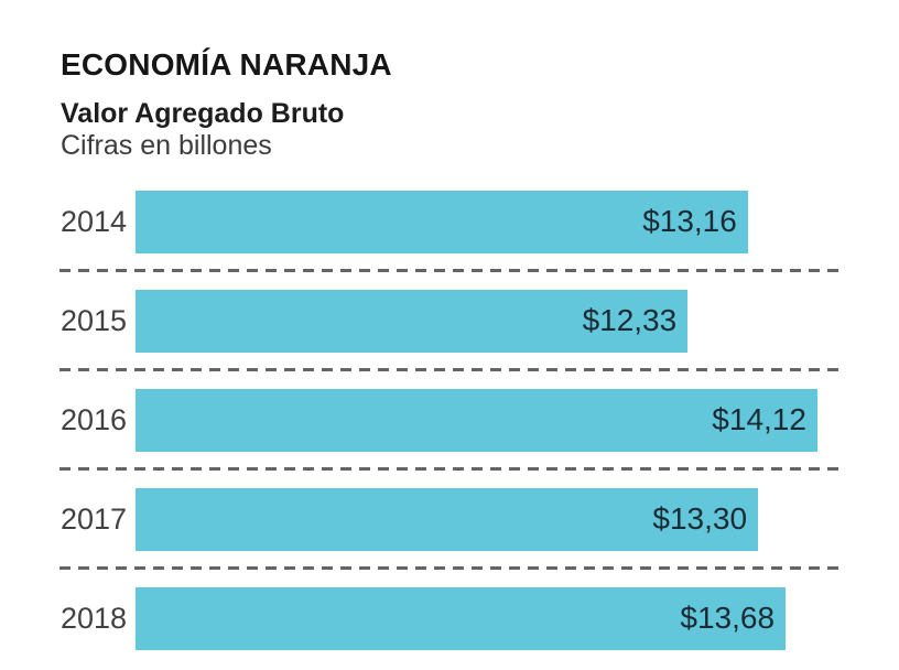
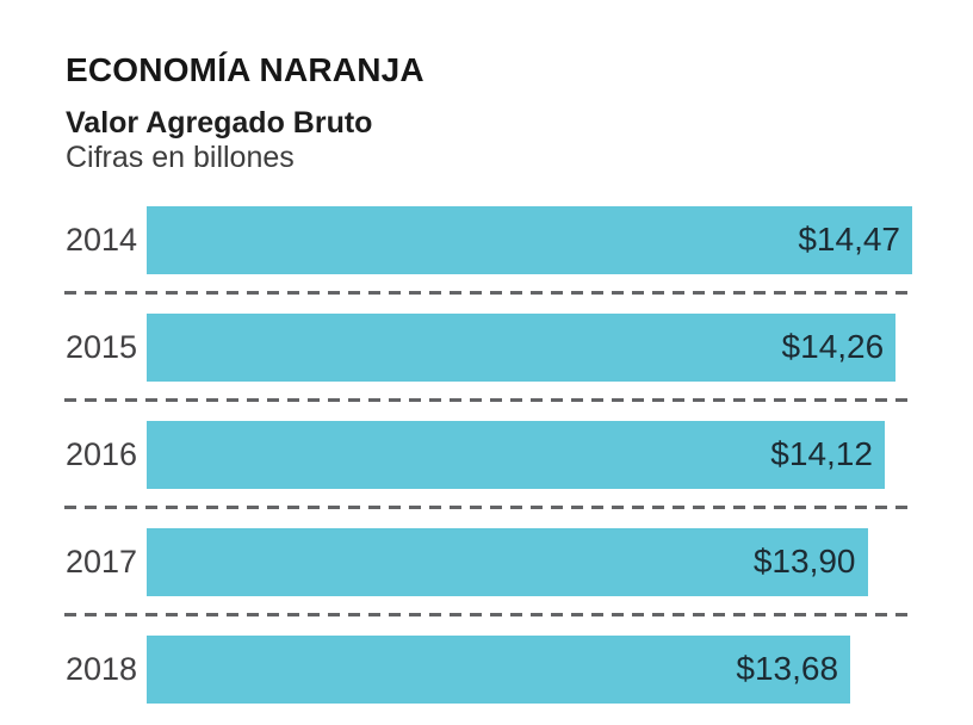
2014: $13,16 -> $14,47
2015: $12,33 -> $14,26
2017: $13,30 -> $13,90
